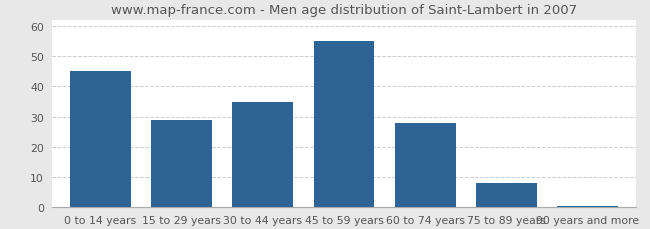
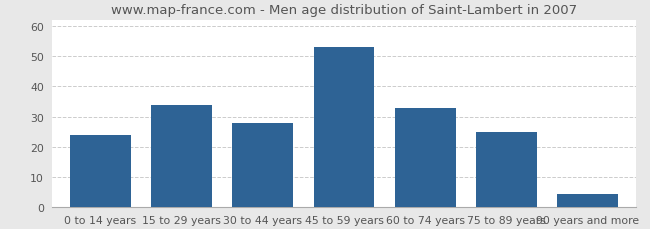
0 to 14 years: 45.0 -> 24.0
15 to 29 years: 29.0 -> 34.0
30 to 44 years: 35.0 -> 28.0
45 to 59 years: 55.0 -> 53.0
60 to 74 years: 28.0 -> 33.0
75 to 89 years: 8.0 -> 25.0
90 years and more: 0.5 -> 4.5
